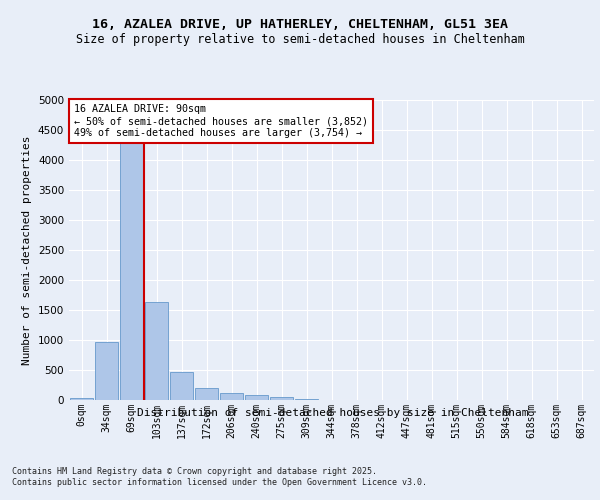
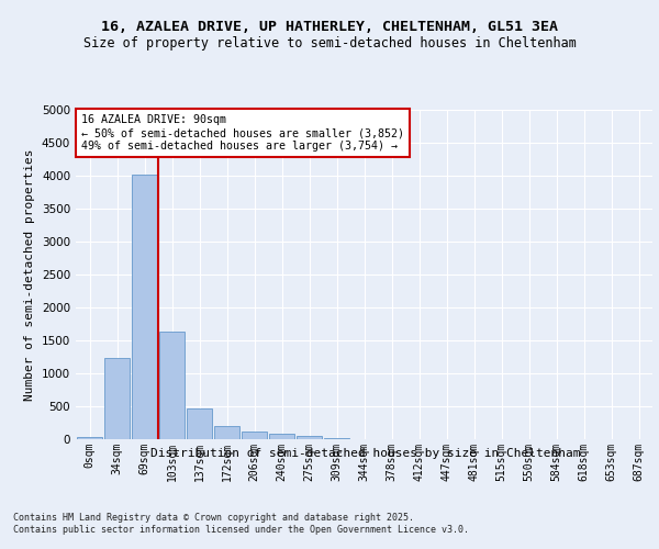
34sqm: 960 -> 1230
69sqm: 4320 -> 4020
